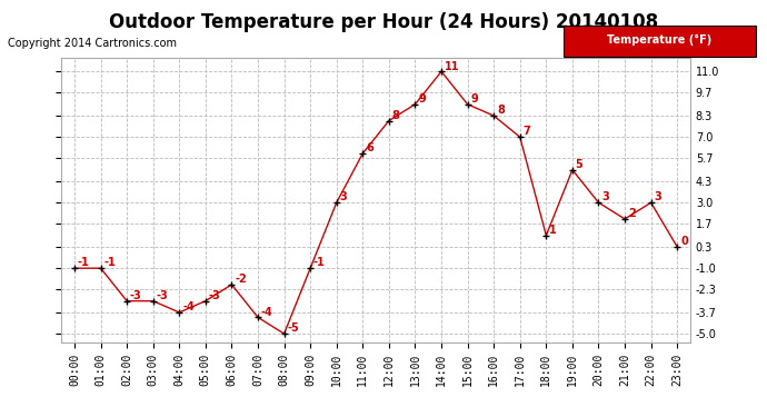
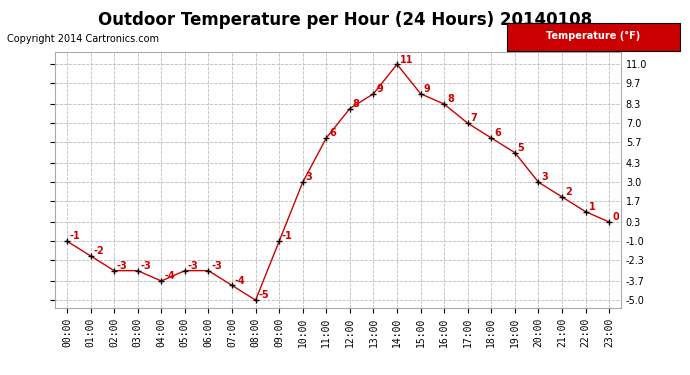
01:00: -1 -> -2
06:00: -2 -> -3
18:00: 1 -> 6
22:00: 3 -> 1
